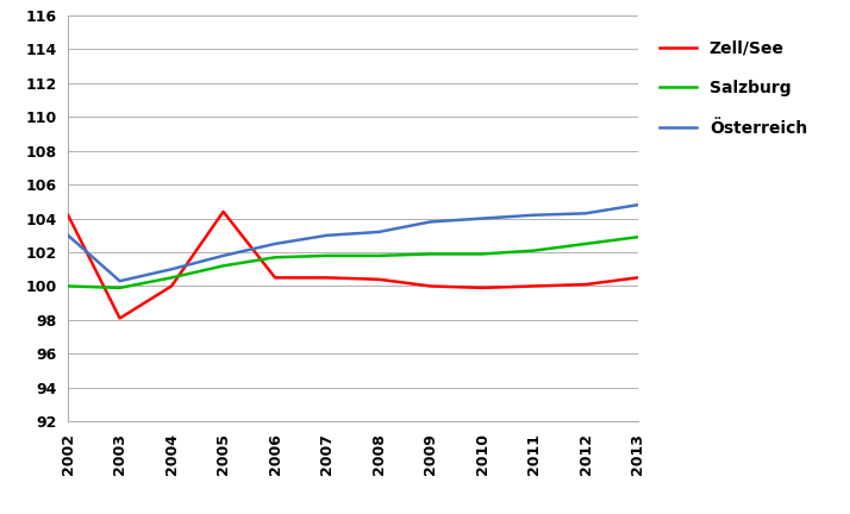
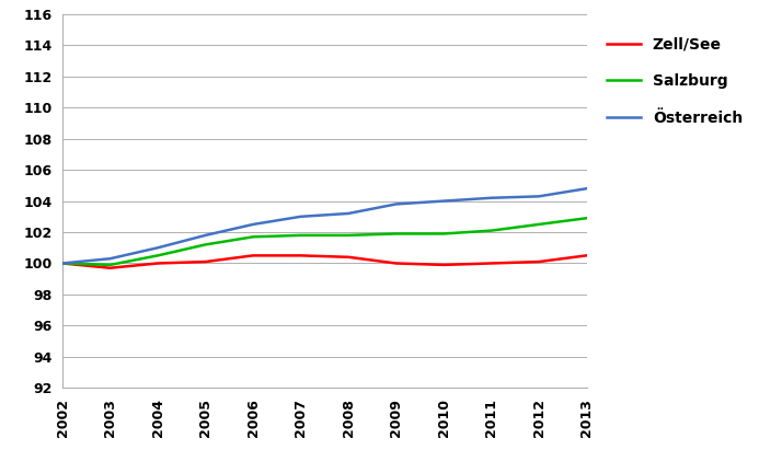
Zell/See/2002: 104.2 -> 100.0
Österreich/2002: 103.0 -> 100.0
Zell/See/2003: 98.1 -> 99.7
Zell/See/2005: 104.4 -> 100.1
